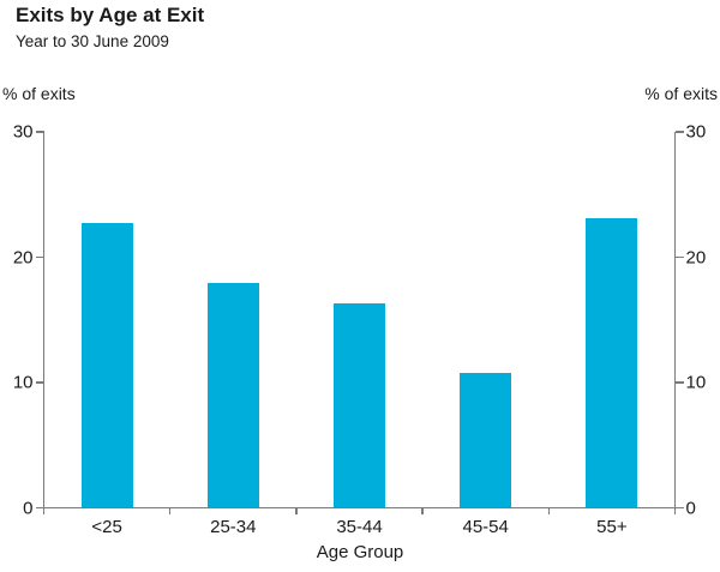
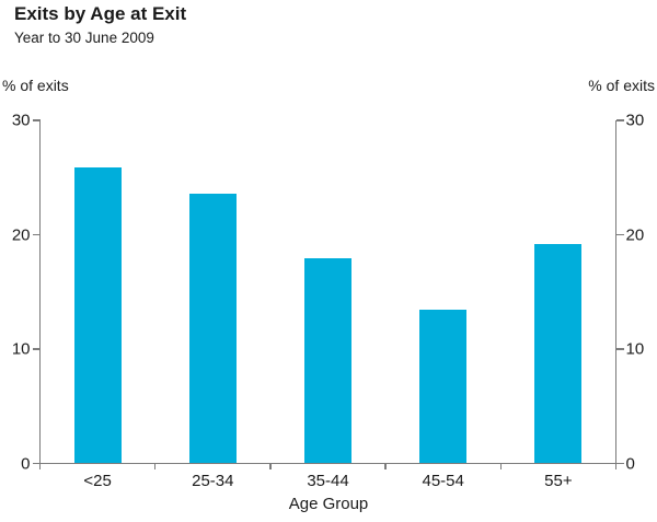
<25: 22.7 -> 25.9
25-34: 17.9 -> 23.6
35-44: 16.3 -> 17.9
45-54: 10.8 -> 13.4
55+: 23.1 -> 19.2
